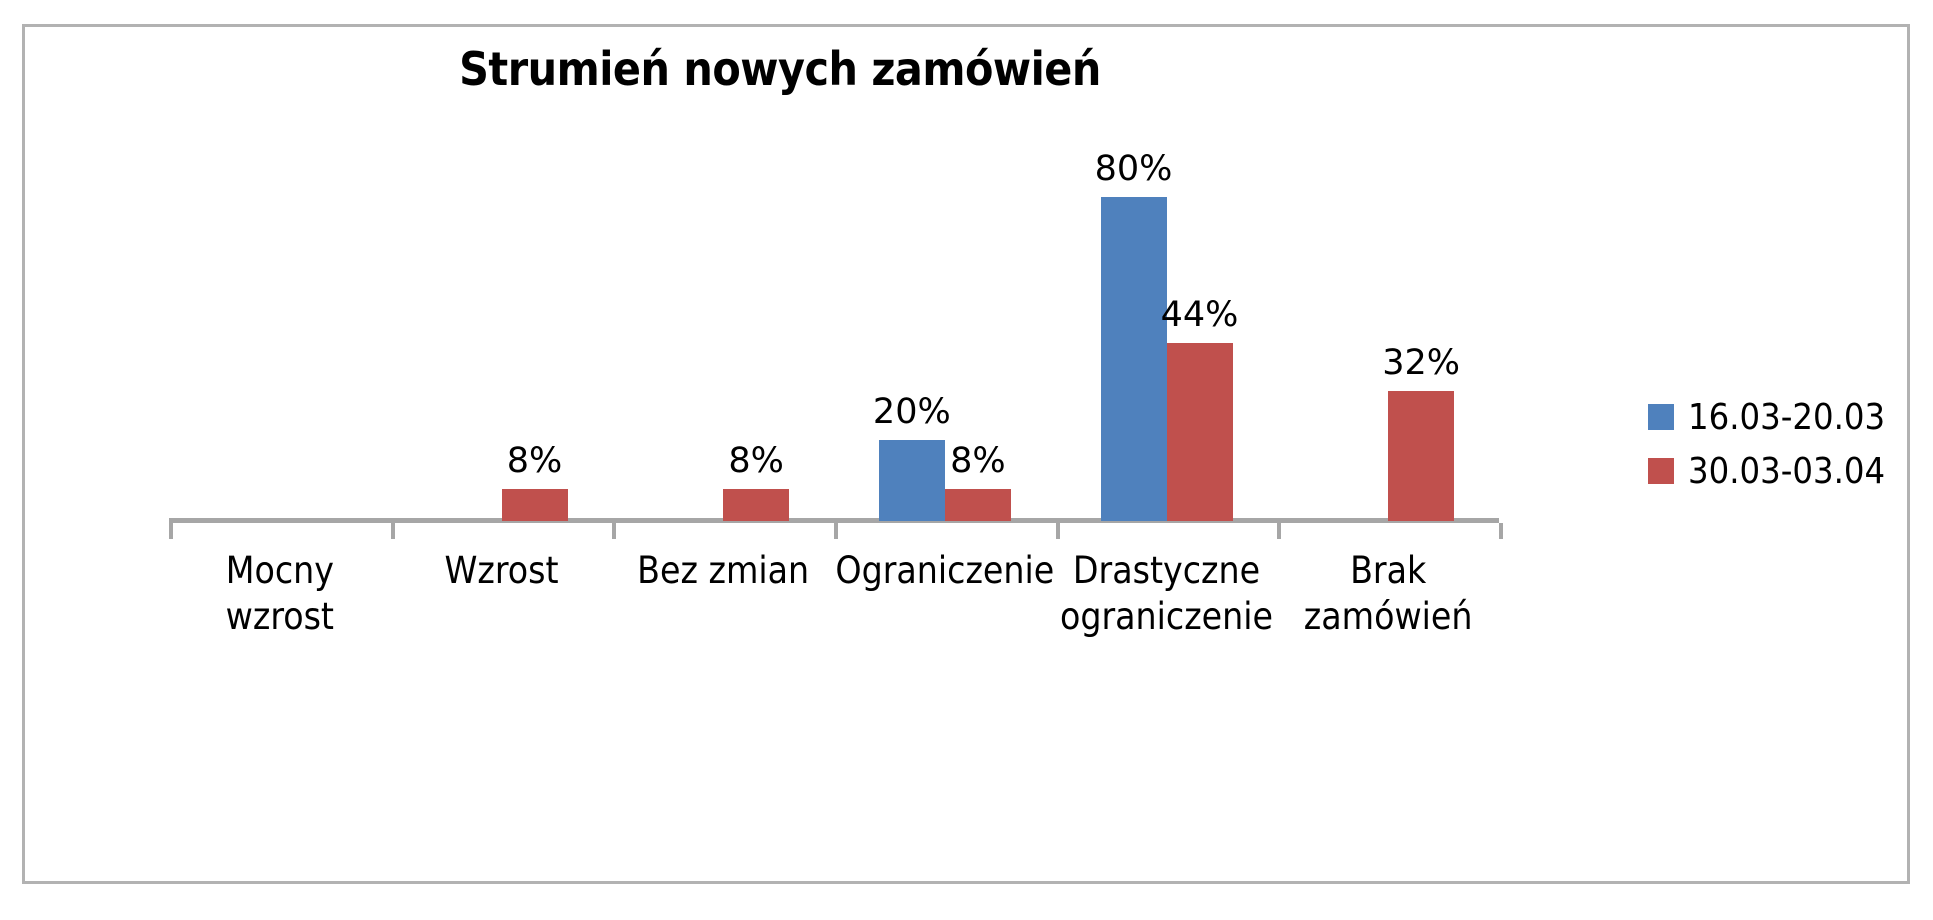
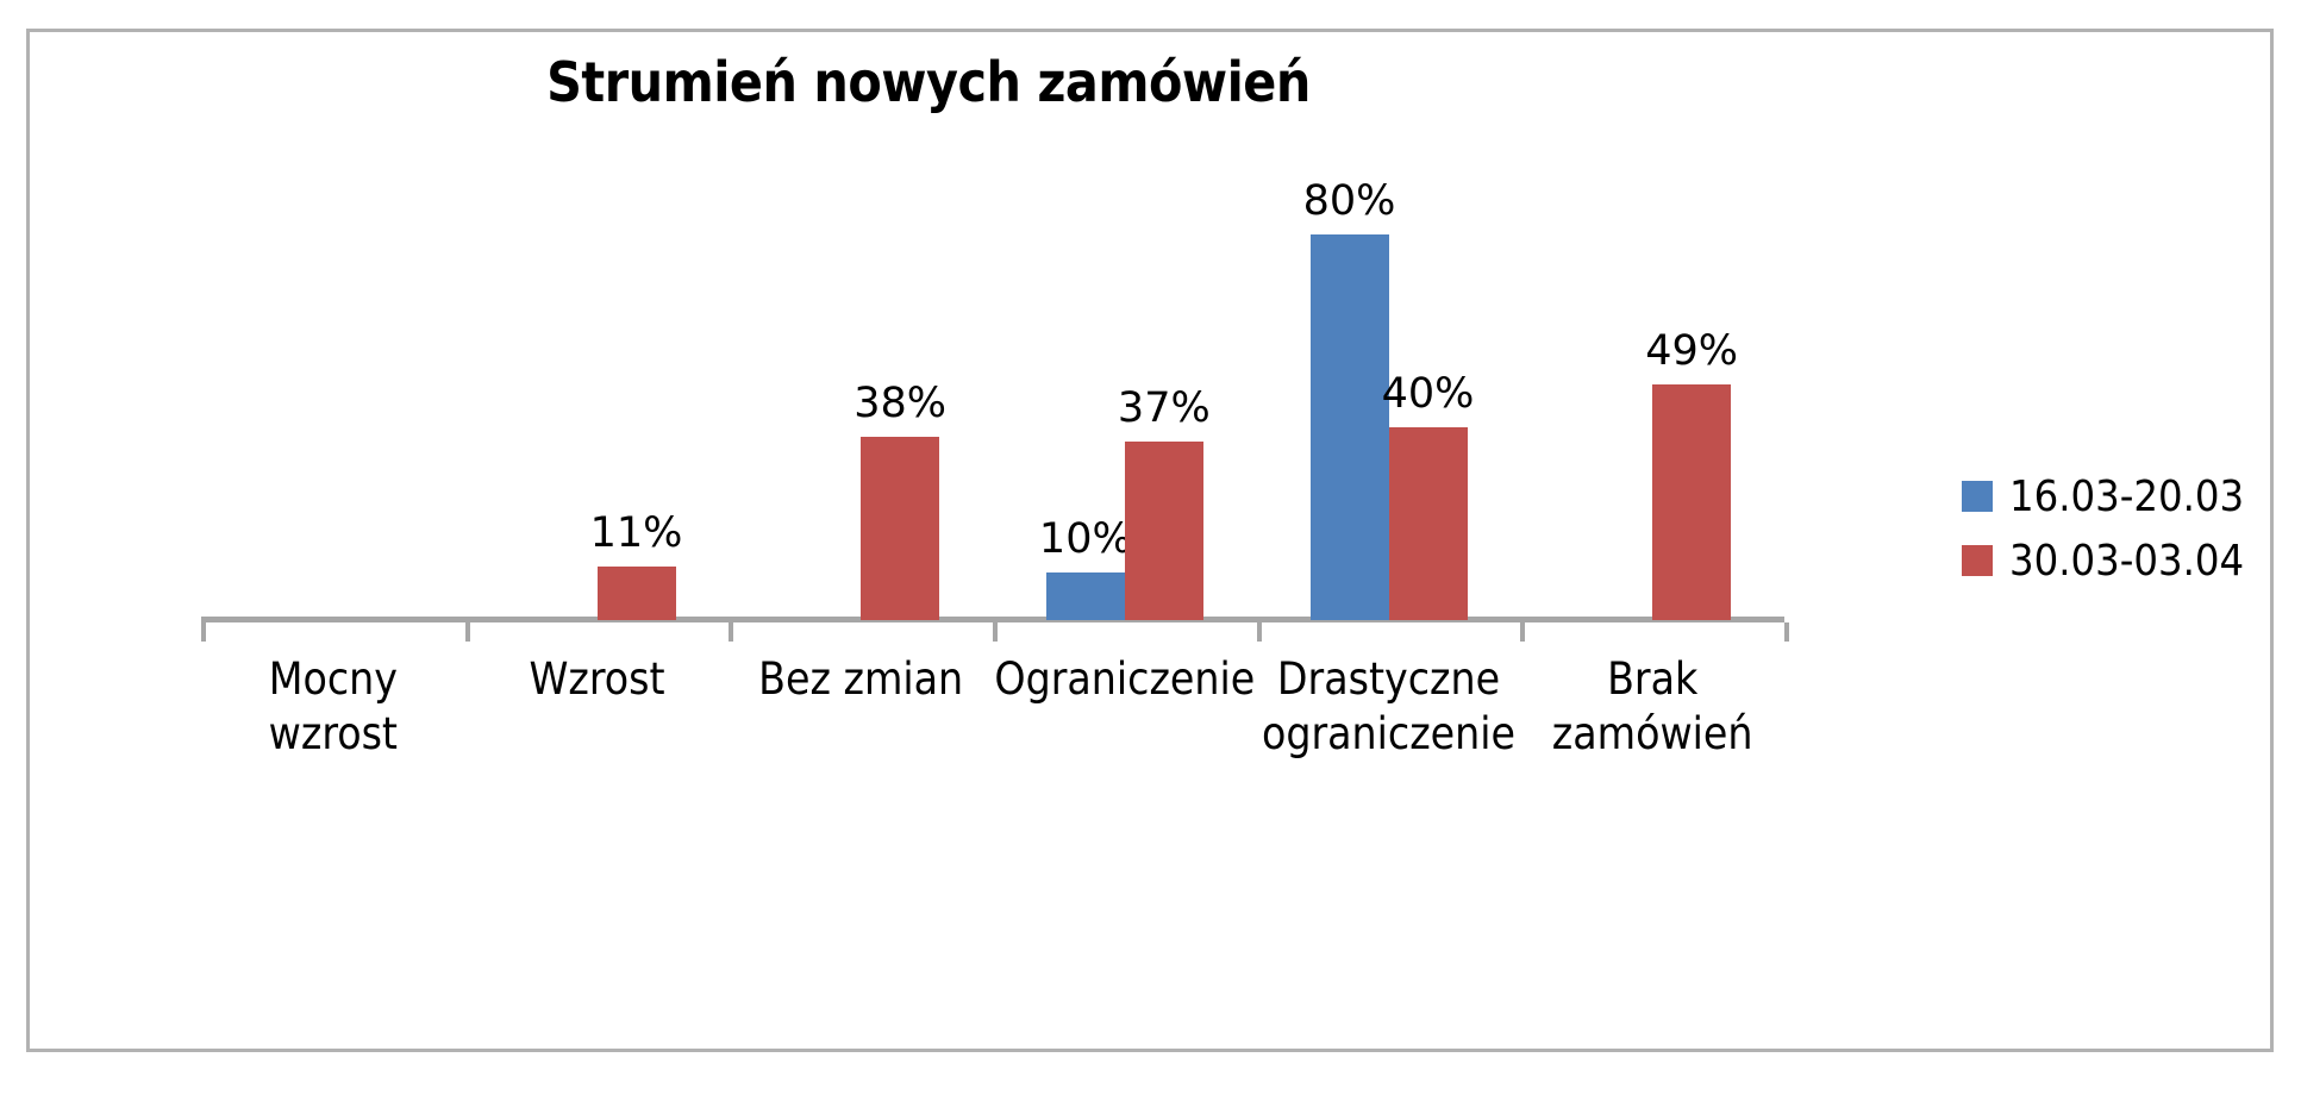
30.03-03.04/Wzrost: 8% -> 11%
30.03-03.04/Bez zmian: 8% -> 38%
16.03-20.03/Ograniczenie: 20% -> 10%
30.03-03.04/Ograniczenie: 8% -> 37%
30.03-03.04/Drastyczne ograniczenie: 44% -> 40%
30.03-03.04/Brak zamówień: 32% -> 49%
